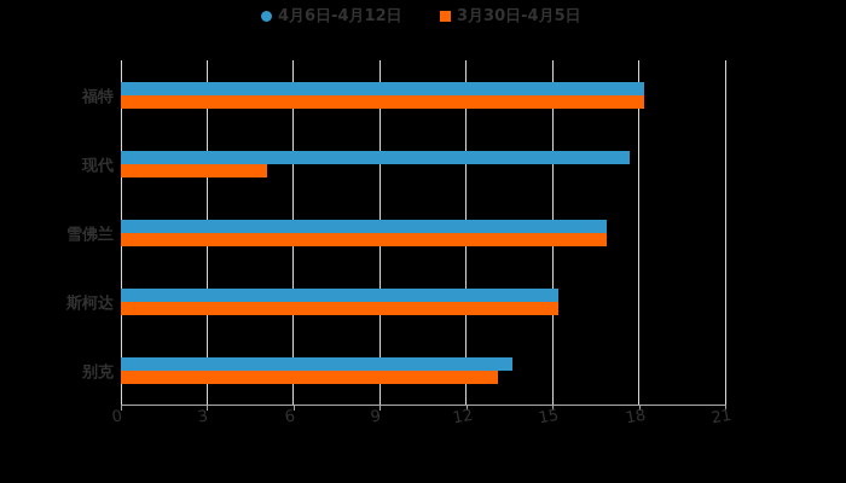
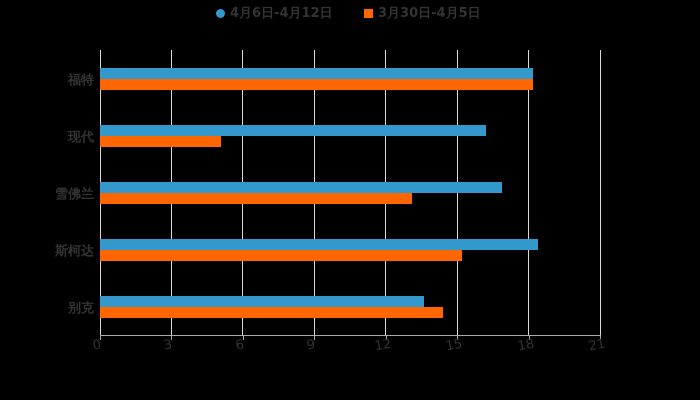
4月6日-4月12日/现代: 17.7 -> 16.2
3月30日-4月5日/雪佛兰: 16.9 -> 13.1
4月6日-4月12日/斯柯达: 15.2 -> 18.4
3月30日-4月5日/别克: 13.1 -> 14.4
